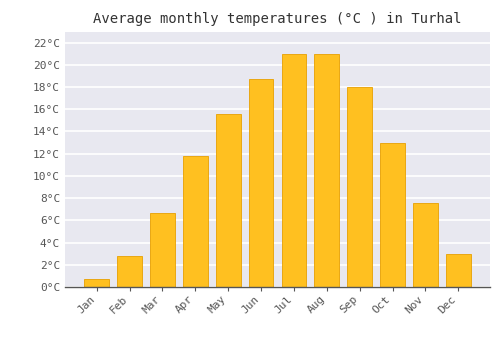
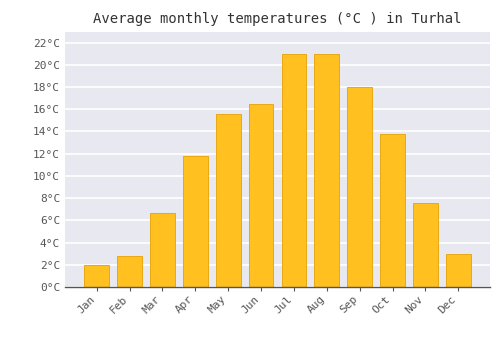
Jan: 0.7°C -> 2.0°C
Jun: 18.7°C -> 16.5°C
Oct: 13.0°C -> 13.8°C
